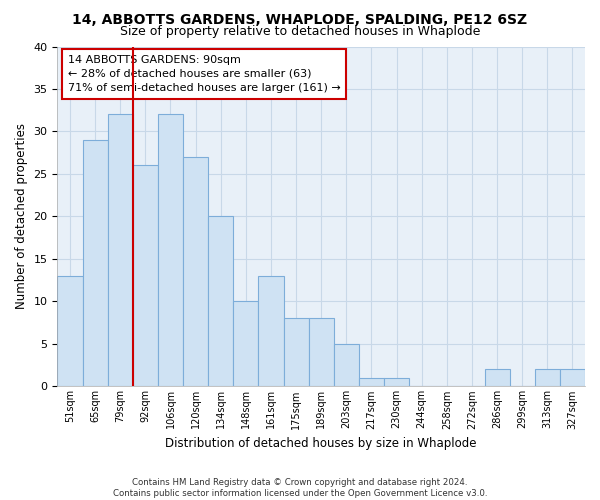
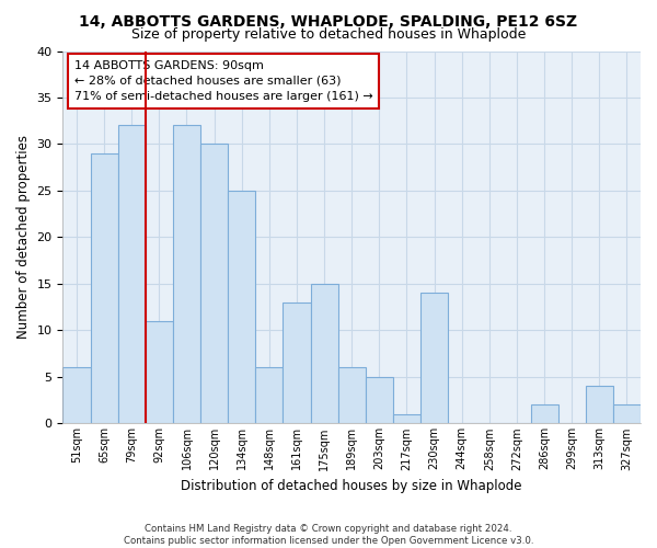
51sqm: 13 -> 6
92sqm: 26 -> 11
120sqm: 27 -> 30
134sqm: 20 -> 25
148sqm: 10 -> 6
175sqm: 8 -> 15
189sqm: 8 -> 6
230sqm: 1 -> 14
313sqm: 2 -> 4
